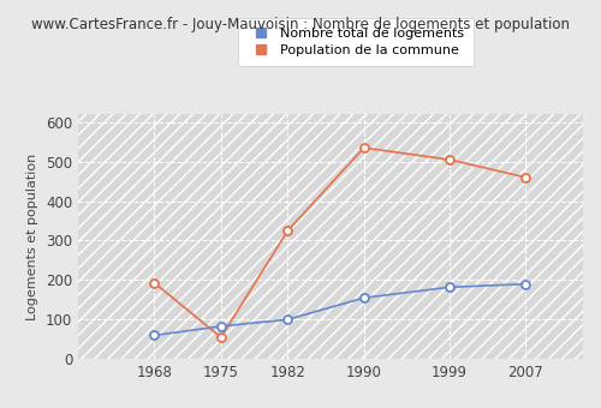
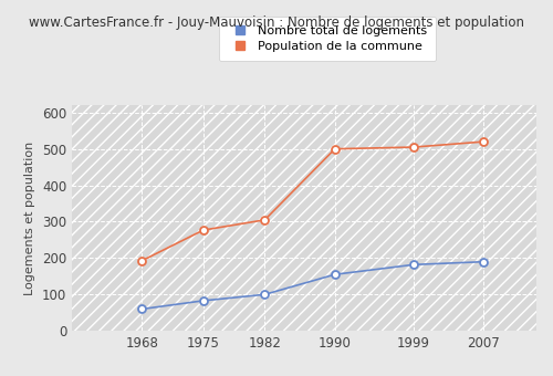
Population de la commune/1975: 55 -> 277
Population de la commune/1982: 325 -> 305
Population de la commune/1990: 535 -> 500
Population de la commune/2007: 460 -> 520
